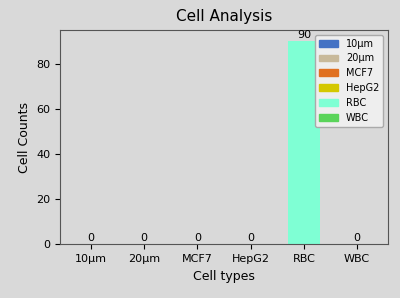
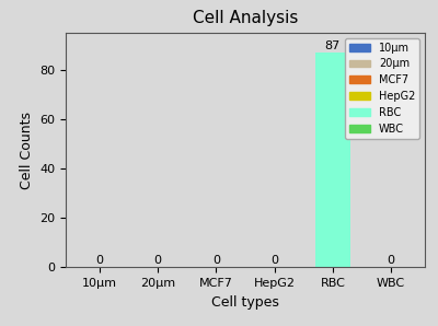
RBC: 90 -> 87
